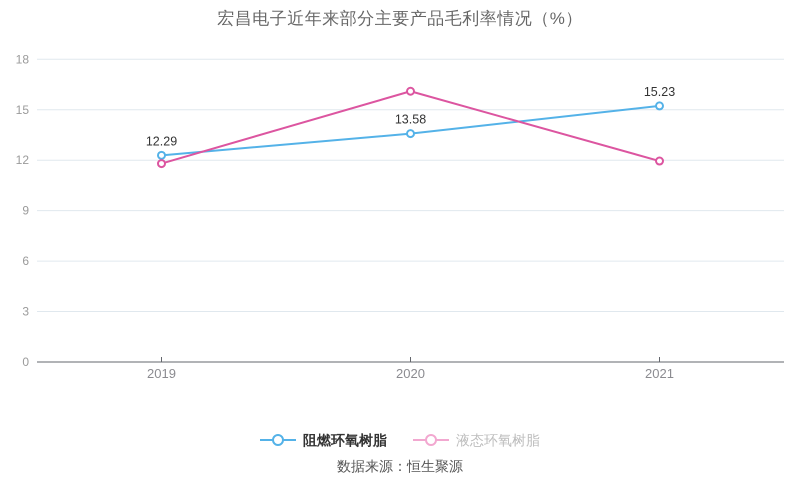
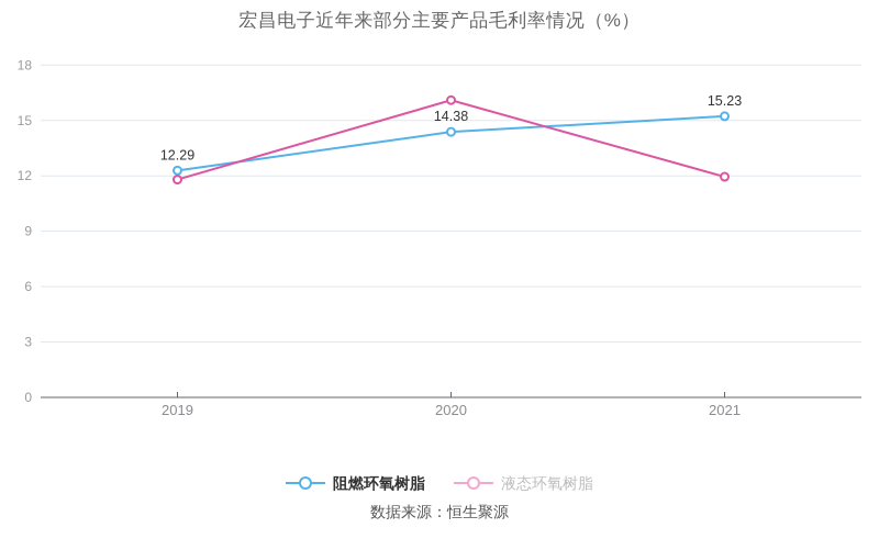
阻燃环氧树脂/2020: 13.58 -> 14.38
